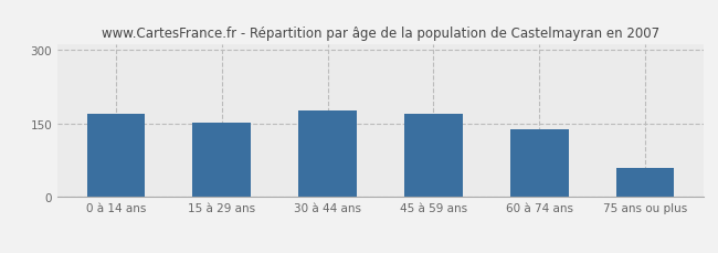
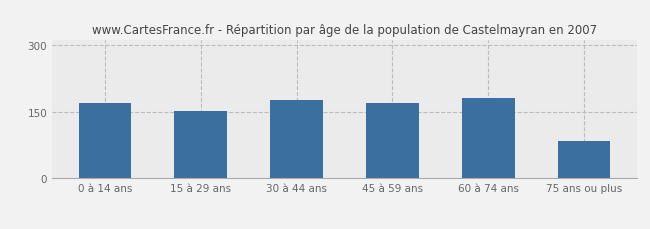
60 à 74 ans: 137 -> 180
75 ans ou plus: 60 -> 85
